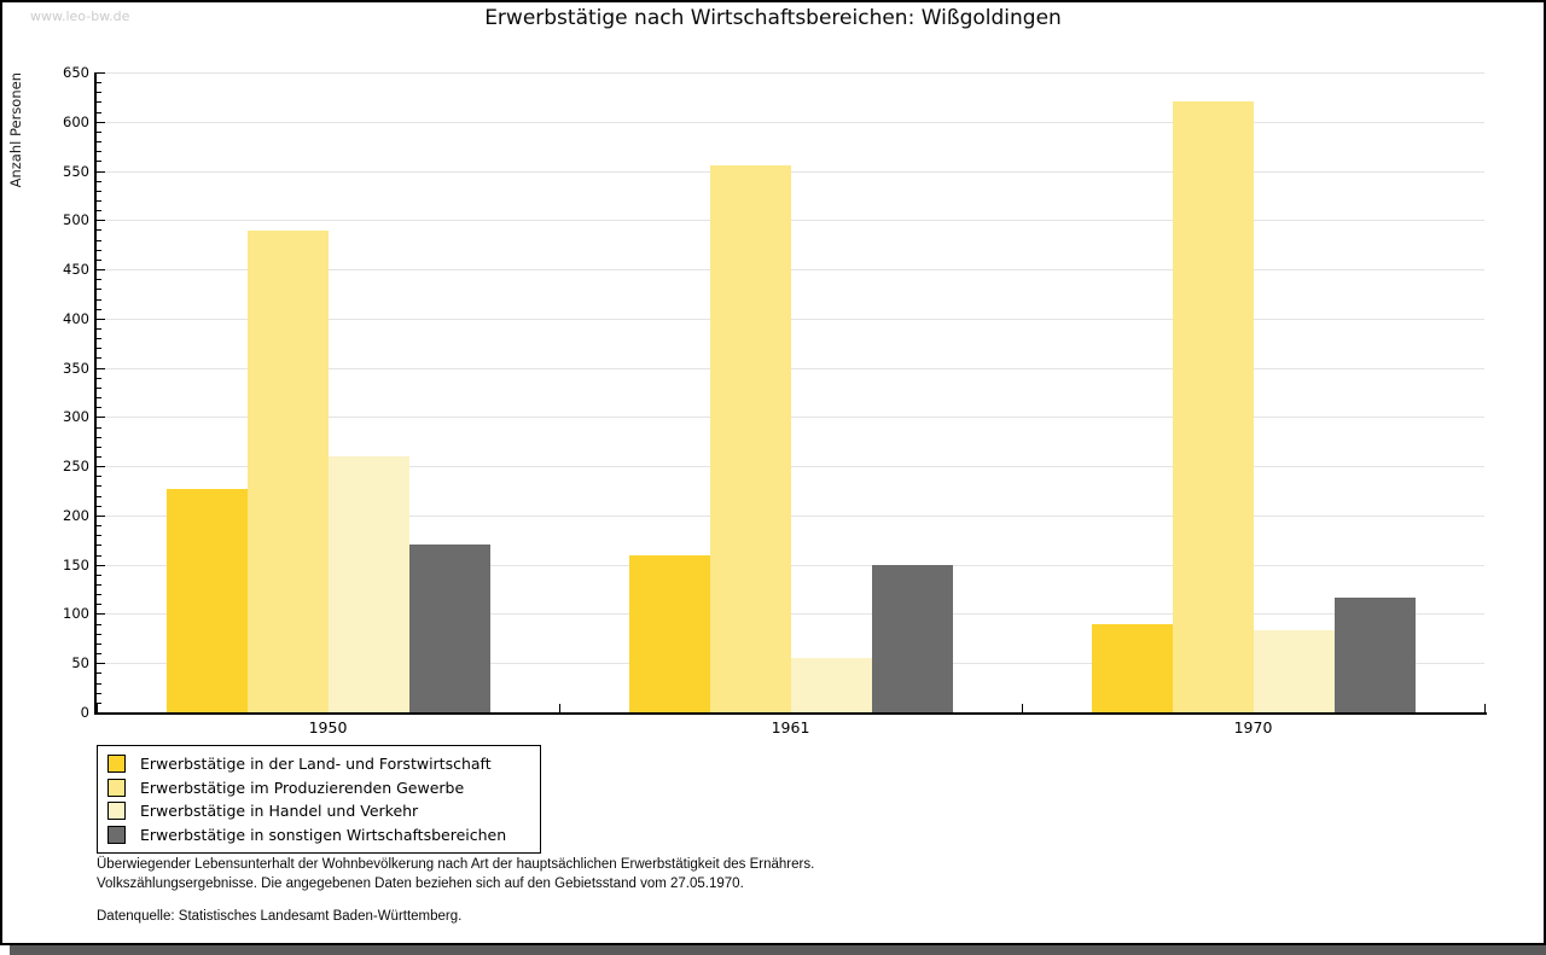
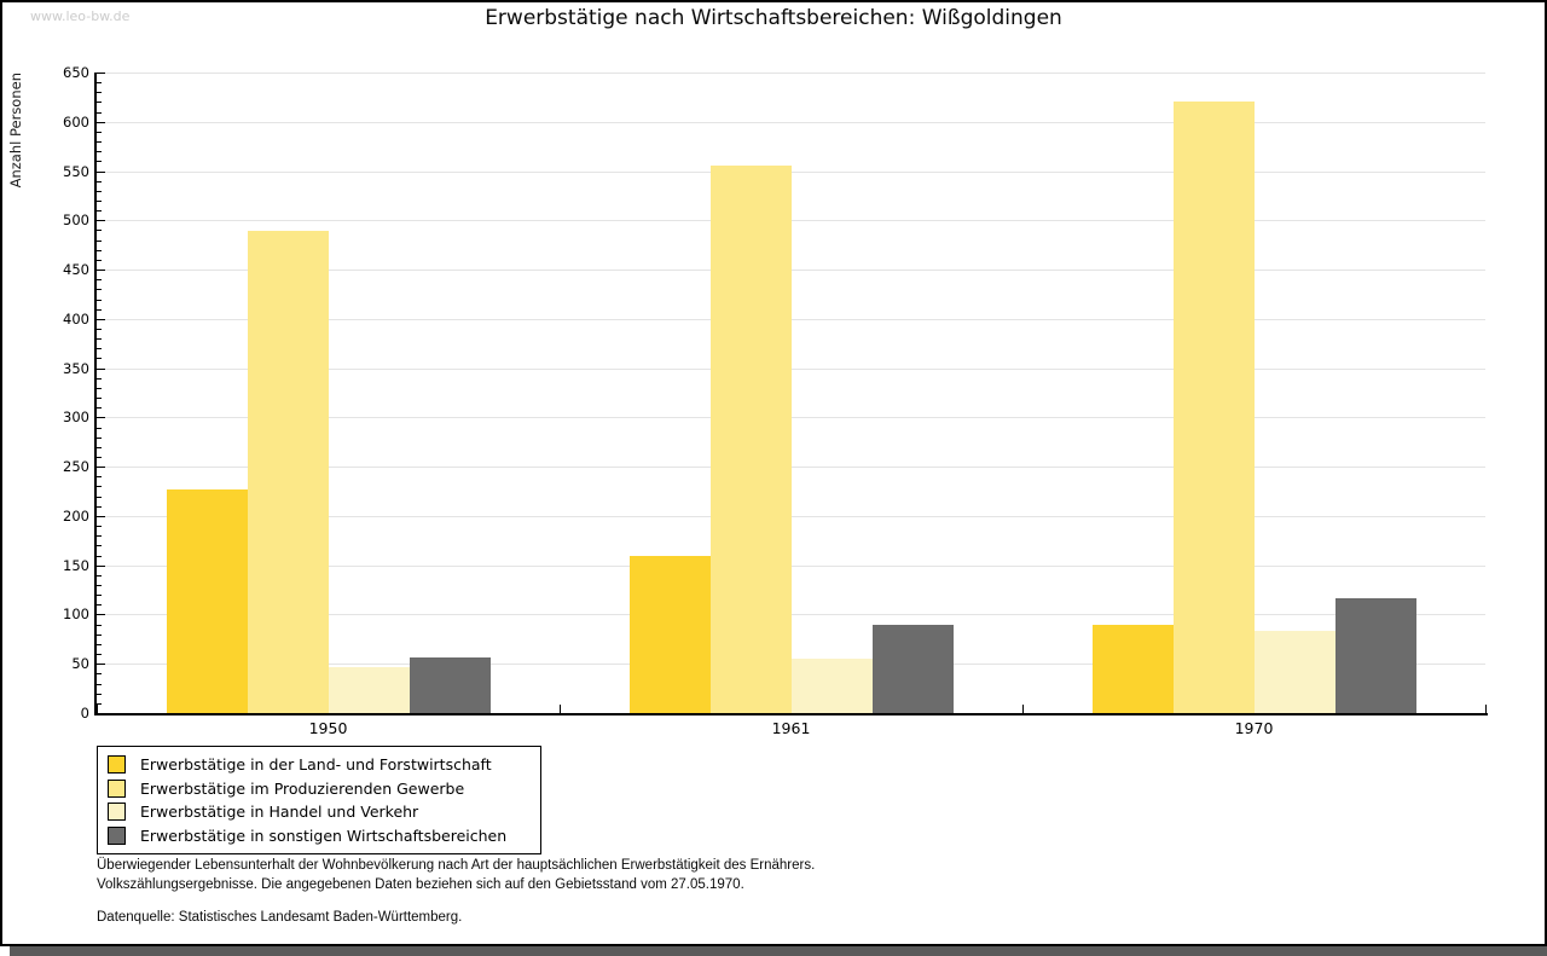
Erwerbstätige in Handel und Verkehr/1950: 260 -> 50
Erwerbstätige in sonstigen Wirtschaftsbereichen/1950: 170 -> 60
Erwerbstätige in sonstigen Wirtschaftsbereichen/1961: 150 -> 90
